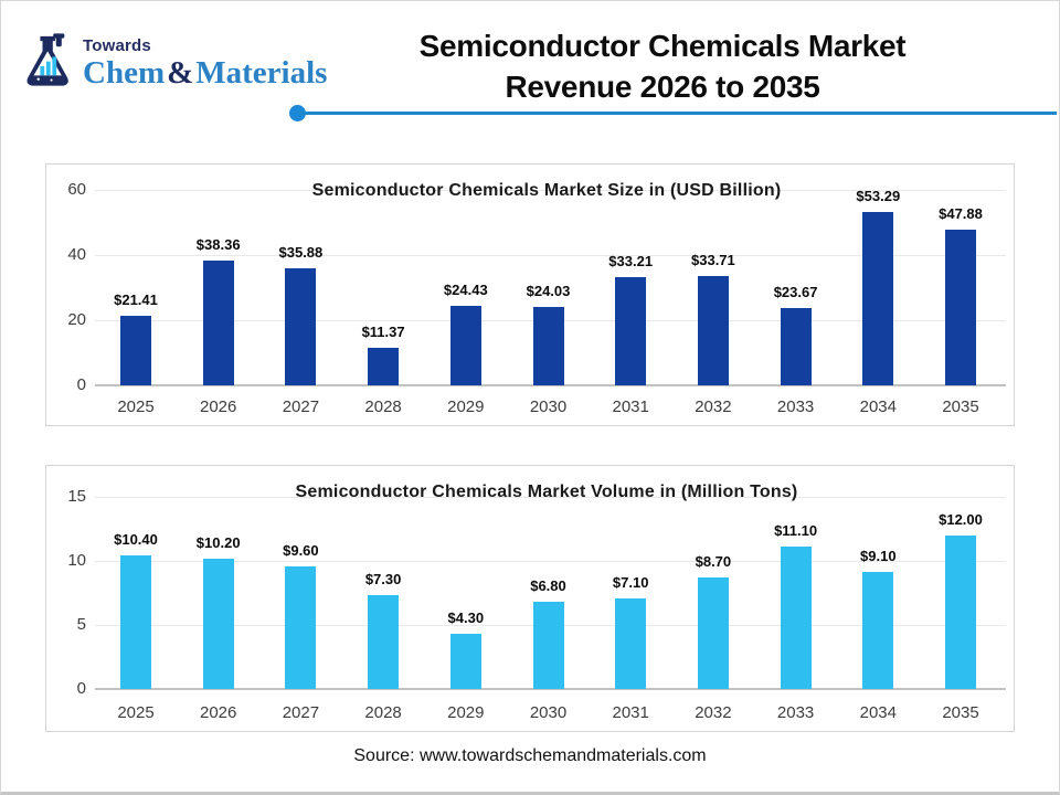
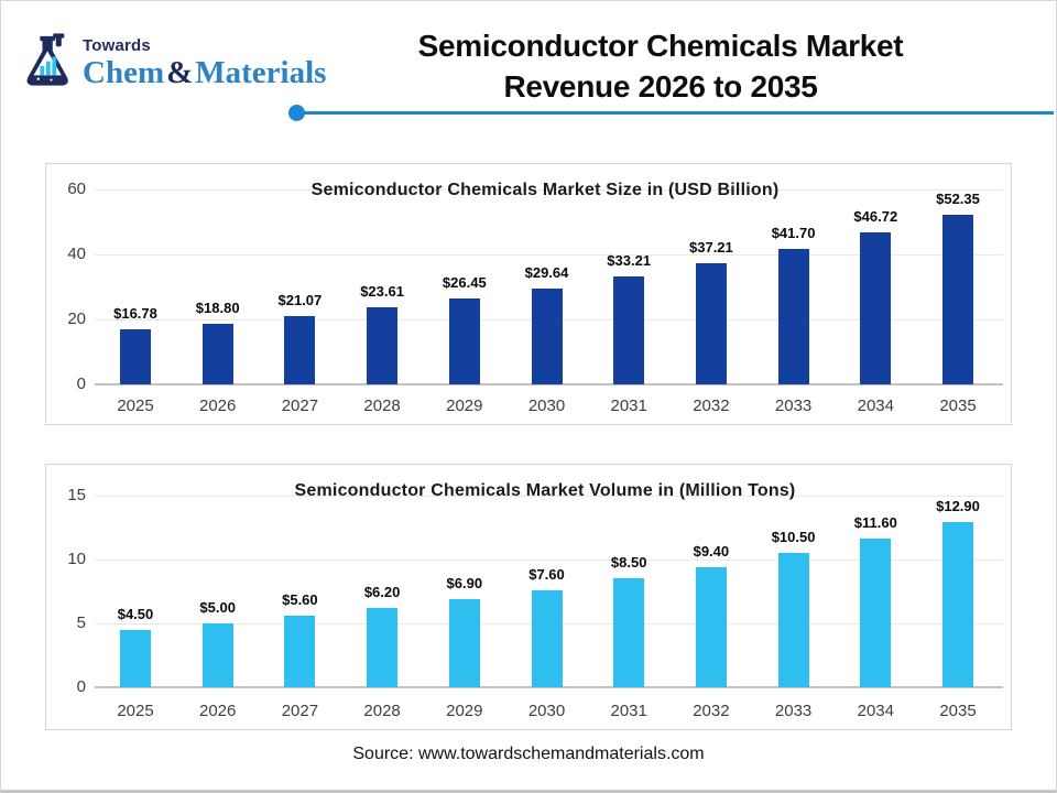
Semiconductor Chemicals Market Size in (USD Billion)/2025: $21.41 -> $16.78
Semiconductor Chemicals Market Size in (USD Billion)/2026: $38.36 -> $18.80
Semiconductor Chemicals Market Size in (USD Billion)/2027: $35.88 -> $21.07
Semiconductor Chemicals Market Size in (USD Billion)/2028: $11.37 -> $23.61
Semiconductor Chemicals Market Size in (USD Billion)/2029: $24.43 -> $26.45
Semiconductor Chemicals Market Size in (USD Billion)/2030: $24.03 -> $29.64
Semiconductor Chemicals Market Size in (USD Billion)/2032: $33.71 -> $37.21
Semiconductor Chemicals Market Size in (USD Billion)/2033: $23.67 -> $41.70
Semiconductor Chemicals Market Size in (USD Billion)/2034: $53.29 -> $46.72
Semiconductor Chemicals Market Size in (USD Billion)/2035: $47.88 -> $52.35
Semiconductor Chemicals Market Volume in (Million Tons)/2025: $10.40 -> $4.50
Semiconductor Chemicals Market Volume in (Million Tons)/2026: $10.20 -> $5.00
Semiconductor Chemicals Market Volume in (Million Tons)/2027: $9.60 -> $5.60
Semiconductor Chemicals Market Volume in (Million Tons)/2028: $7.30 -> $6.20
Semiconductor Chemicals Market Volume in (Million Tons)/2029: $4.30 -> $6.90
Semiconductor Chemicals Market Volume in (Million Tons)/2030: $6.80 -> $7.60
Semiconductor Chemicals Market Volume in (Million Tons)/2031: $7.10 -> $8.50
Semiconductor Chemicals Market Volume in (Million Tons)/2032: $8.70 -> $9.40
Semiconductor Chemicals Market Volume in (Million Tons)/2033: $11.10 -> $10.50
Semiconductor Chemicals Market Volume in (Million Tons)/2034: $9.10 -> $11.60
Semiconductor Chemicals Market Volume in (Million Tons)/2035: $12.00 -> $12.90
